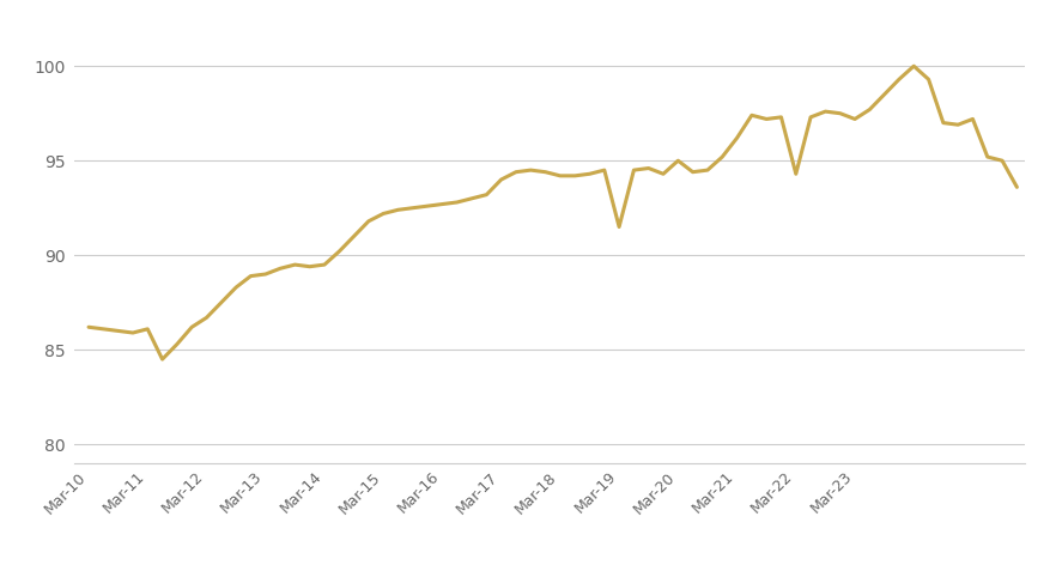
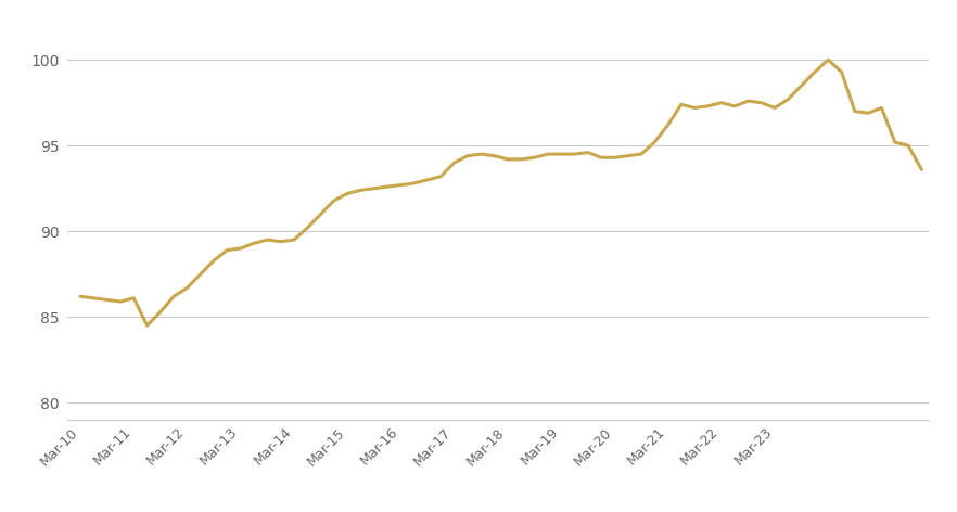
Mar-19: 91.5 -> 94.5
Mar-20: 95.0 -> 94.3
Mar-22: 94.3 -> 97.5
